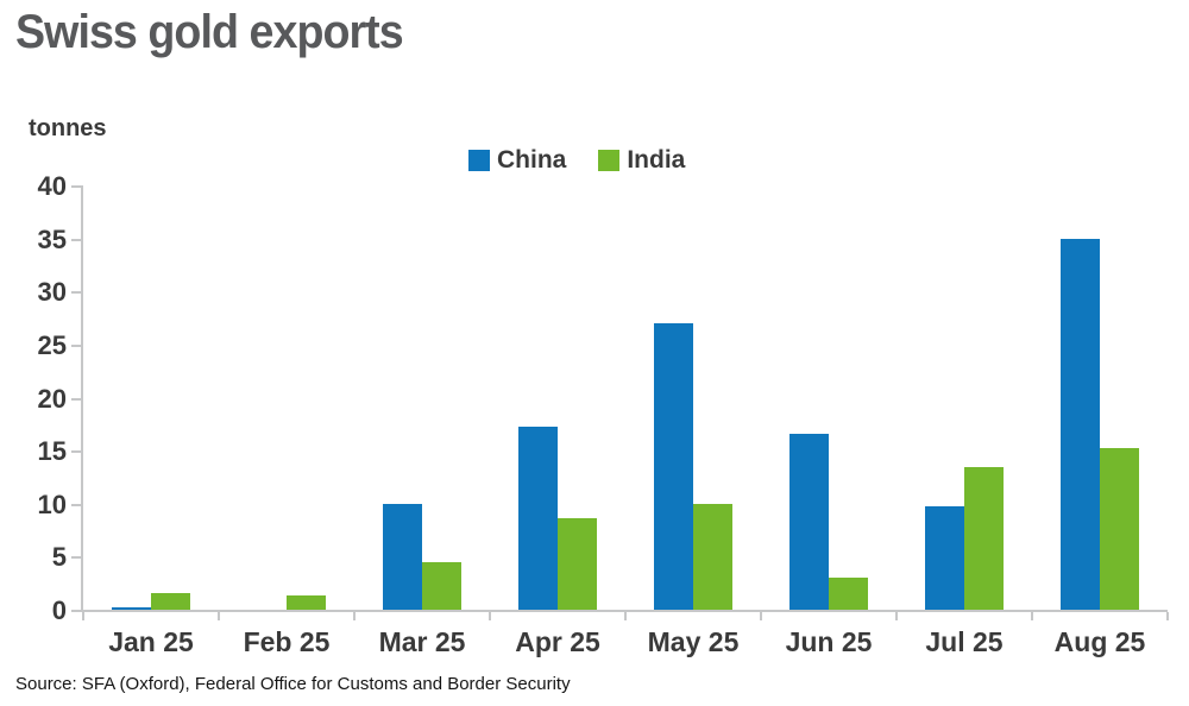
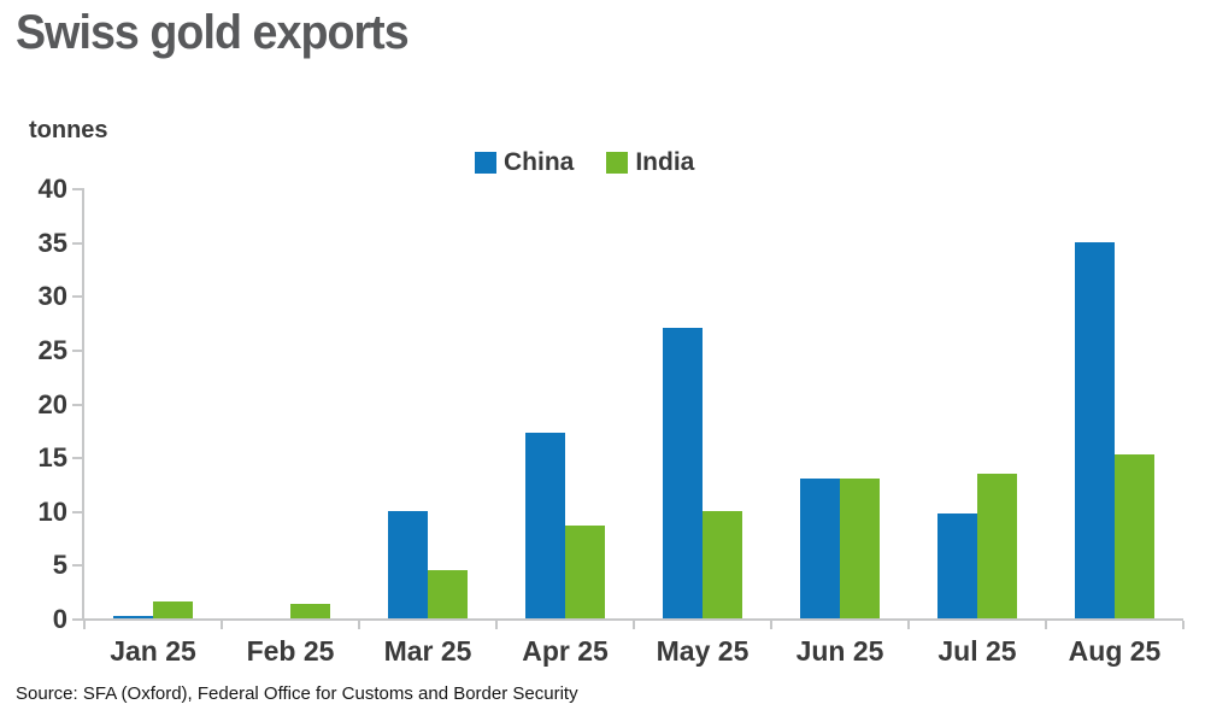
China/Jun 25: 17 -> 13
India/Jun 25: 3 -> 13
